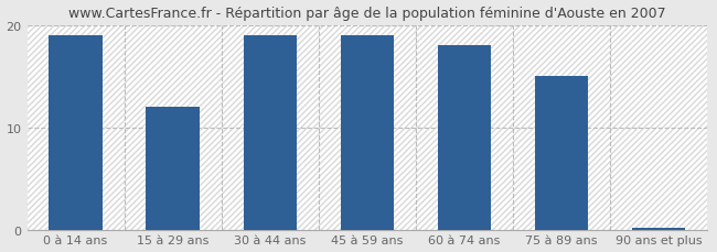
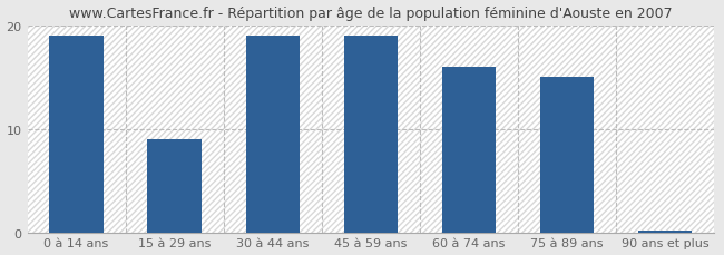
15 à 29 ans: 12.0 -> 9.0
60 à 74 ans: 18.0 -> 16.0
